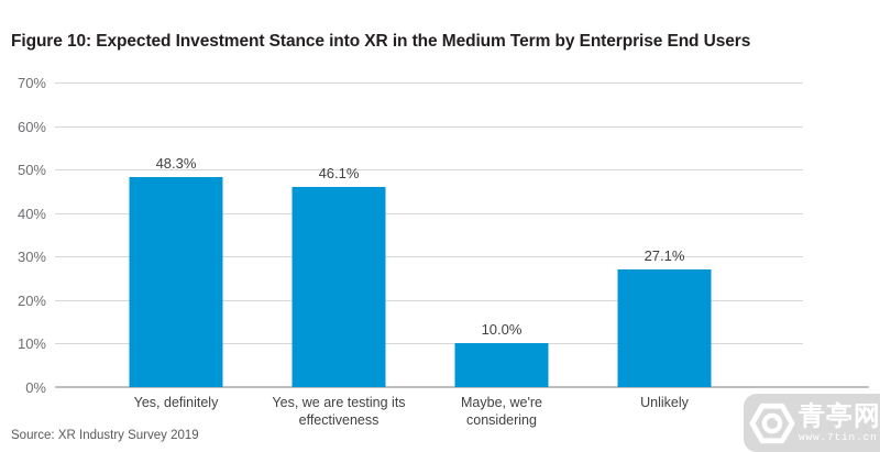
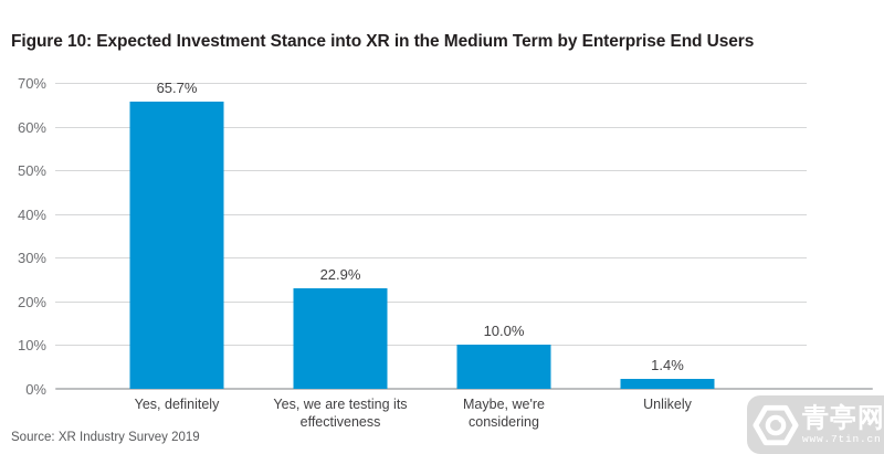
Yes, definitely: 48.3% -> 65.7%
Yes, we are testing its effectiveness: 46.1% -> 22.9%
Unlikely: 27.1% -> 1.4%
